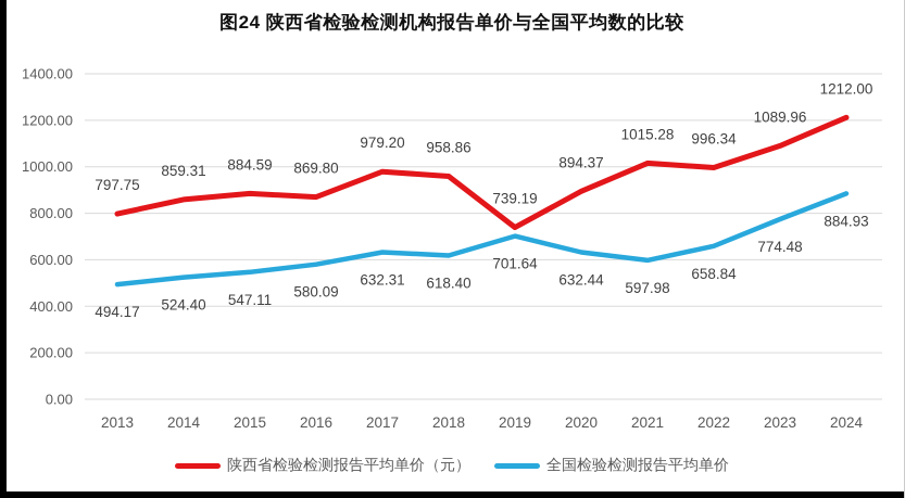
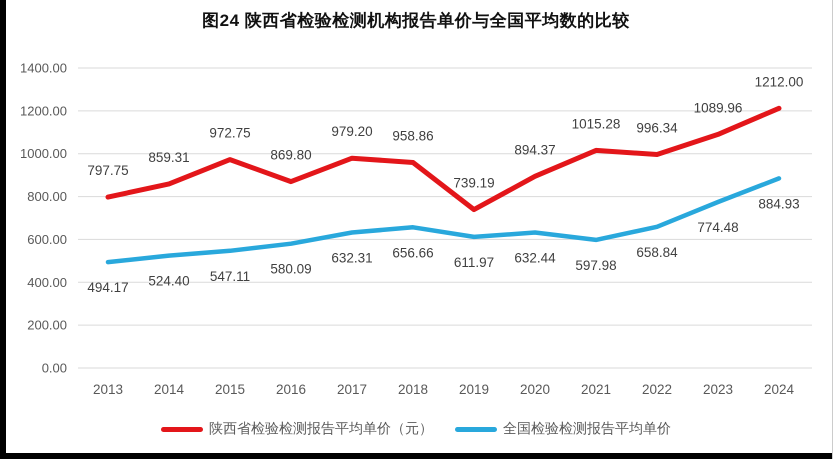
陕西省检验检测报告平均单价（元）/2015: 884.59 -> 972.75
全国检验检测报告平均单价/2018: 618.40 -> 656.66
全国检验检测报告平均单价/2019: 701.64 -> 611.97
